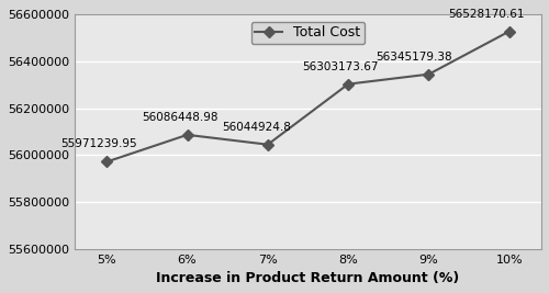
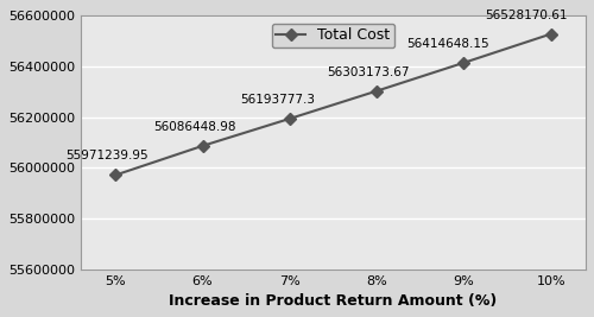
7%: 56044924.8 -> 56193777.3
9%: 56345179.38 -> 56414648.15
